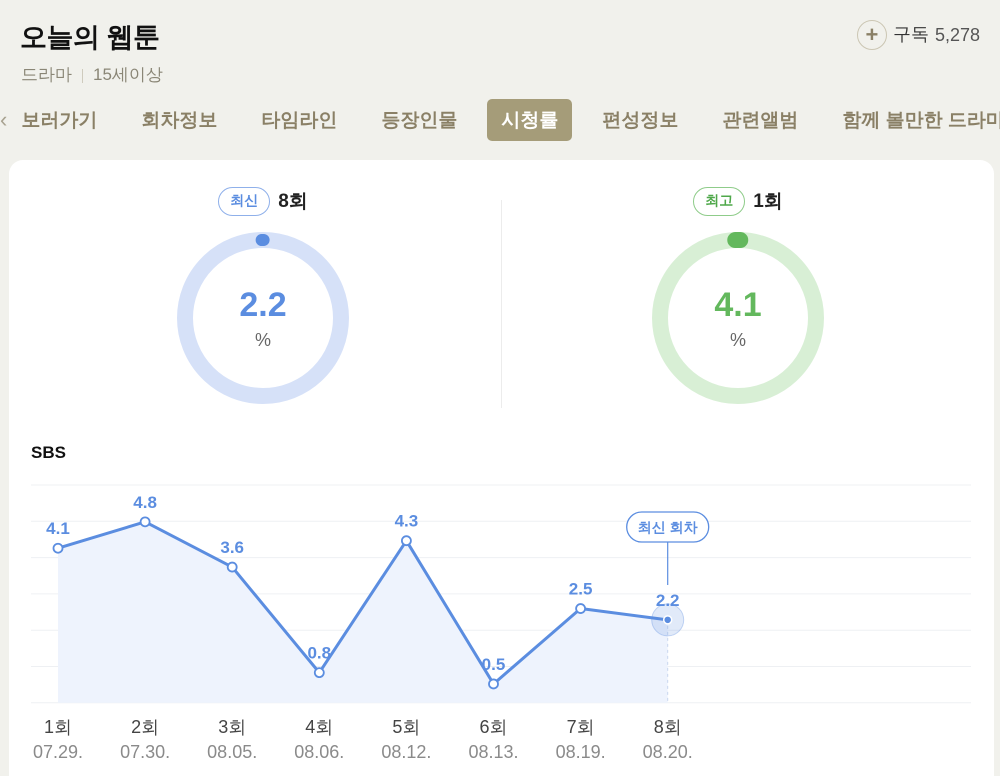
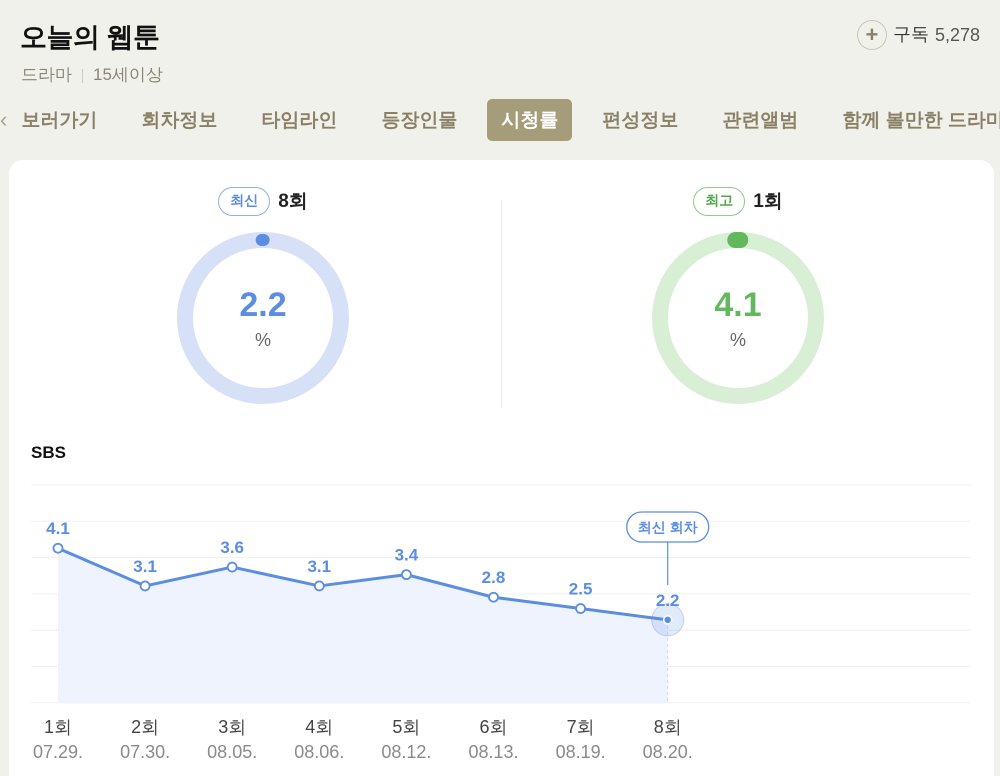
2회: 4.8 -> 3.1
4회: 0.8 -> 3.1
5회: 4.3 -> 3.4
6회: 0.5 -> 2.8
